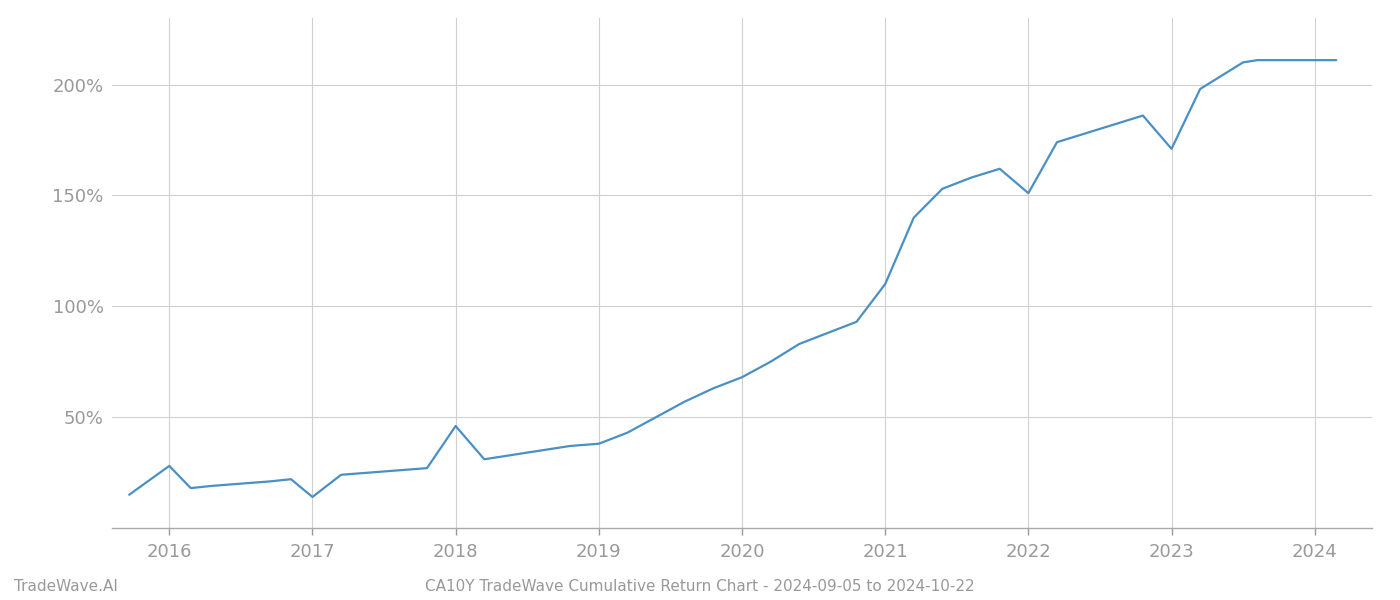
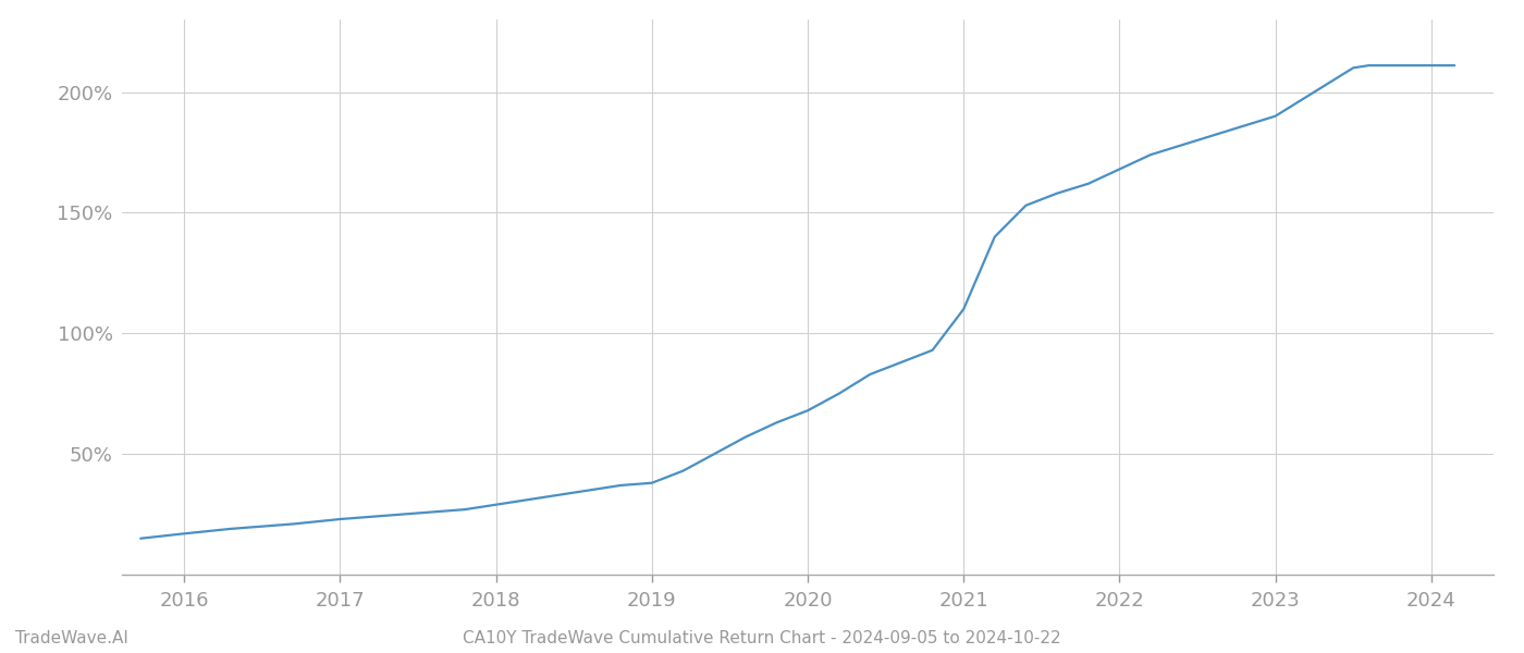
2016: 28% -> 17%
2017: 14% -> 23%
2018: 46% -> 29%
2022: 151% -> 168%
2023: 171% -> 190%
